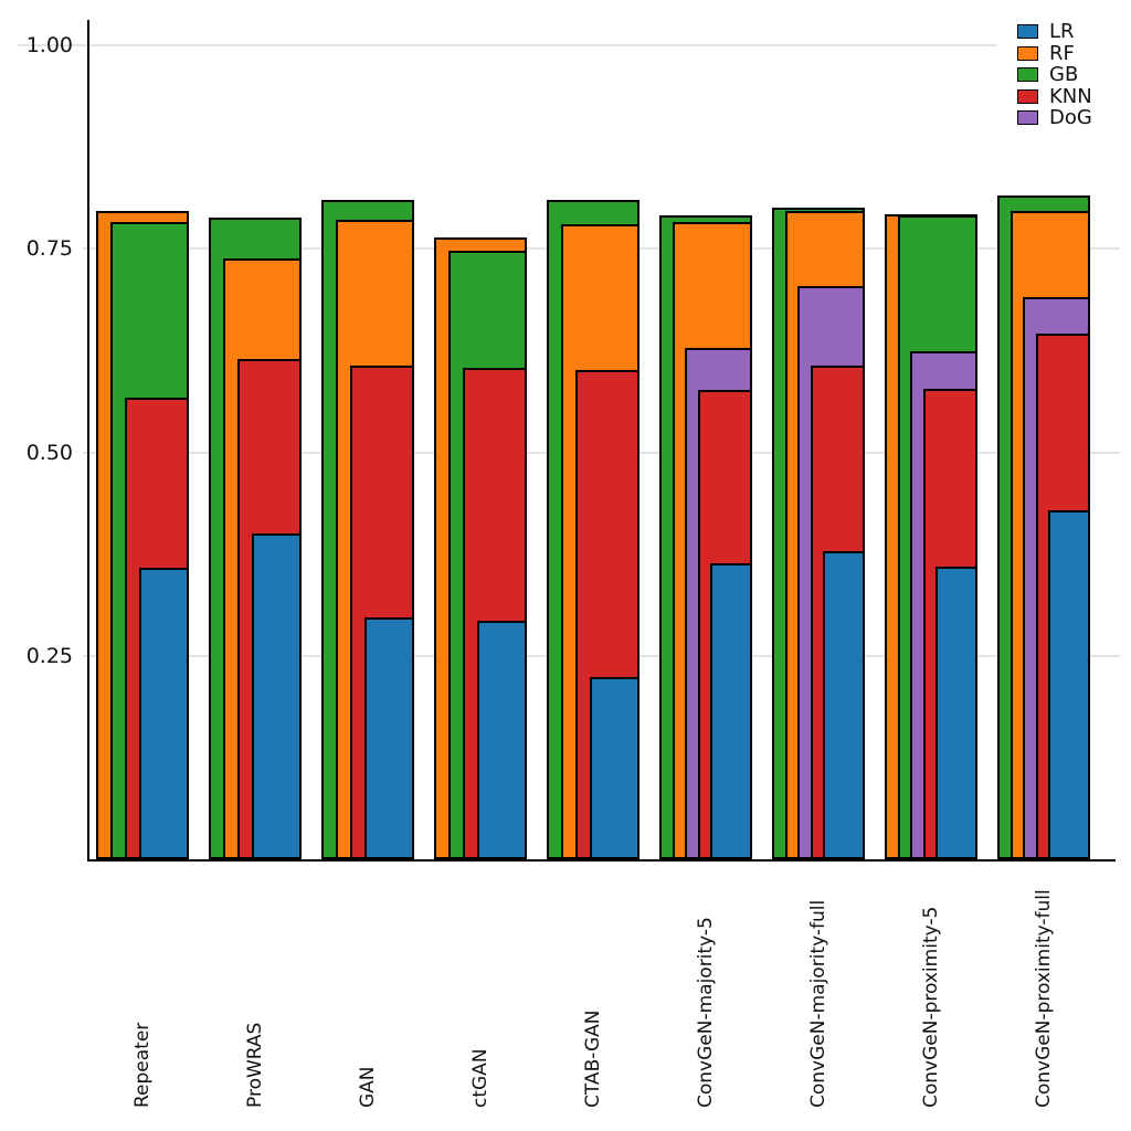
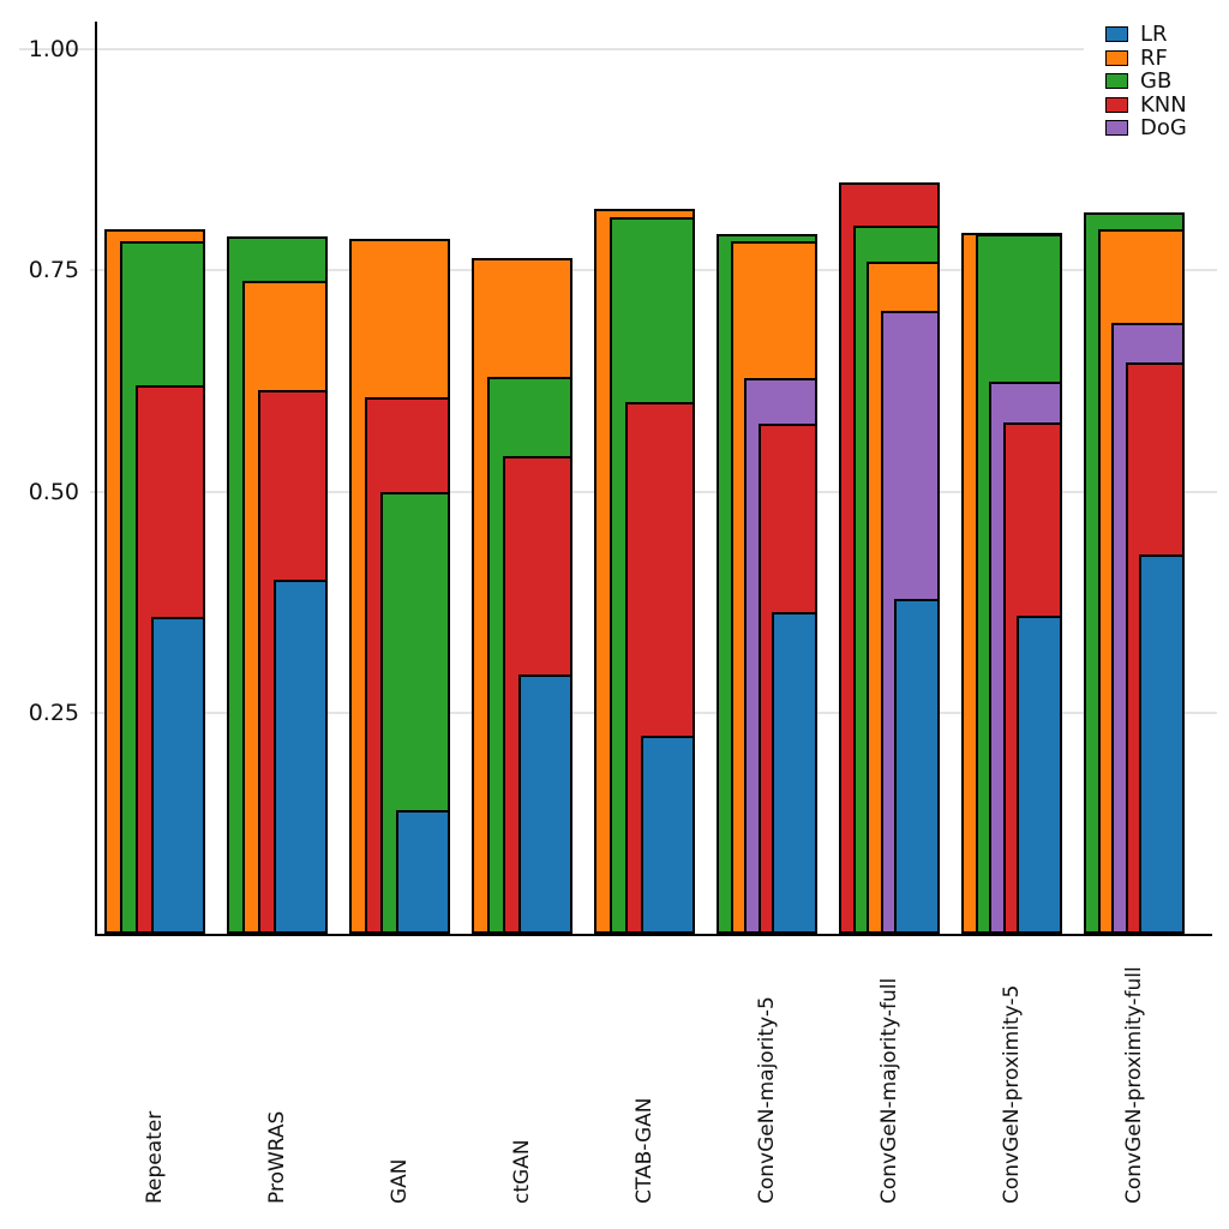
KNN/Repeater: 0.57 -> 0.62
LR/GAN: 0.30 -> 0.14
GB/GAN: 0.81 -> 0.50
GB/ctGAN: 0.75 -> 0.63
KNN/ctGAN: 0.60 -> 0.54
RF/CTAB-GAN: 0.78 -> 0.82
RF/ConvGeN-majority-full: 0.80 -> 0.76
KNN/ConvGeN-majority-full: 0.61 -> 0.85
